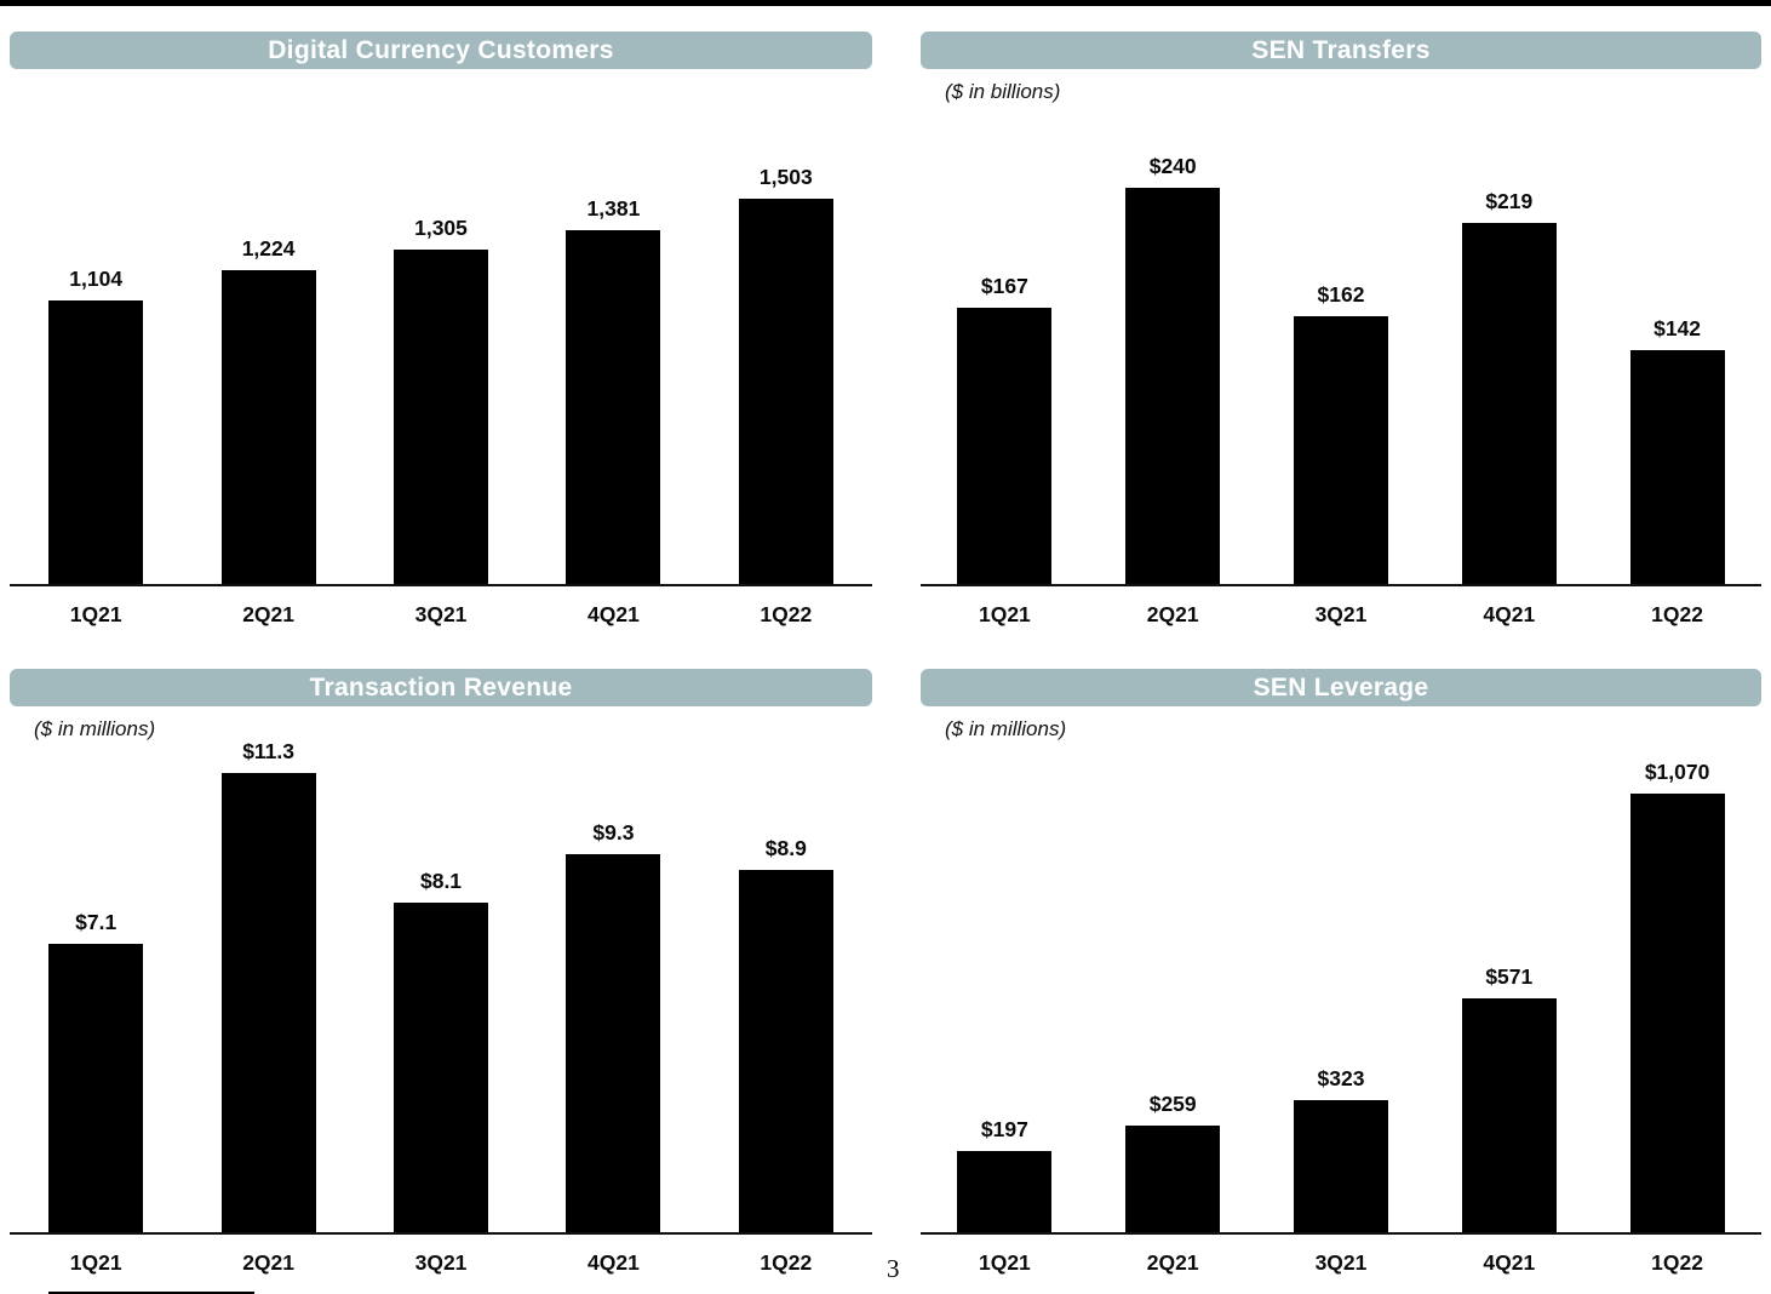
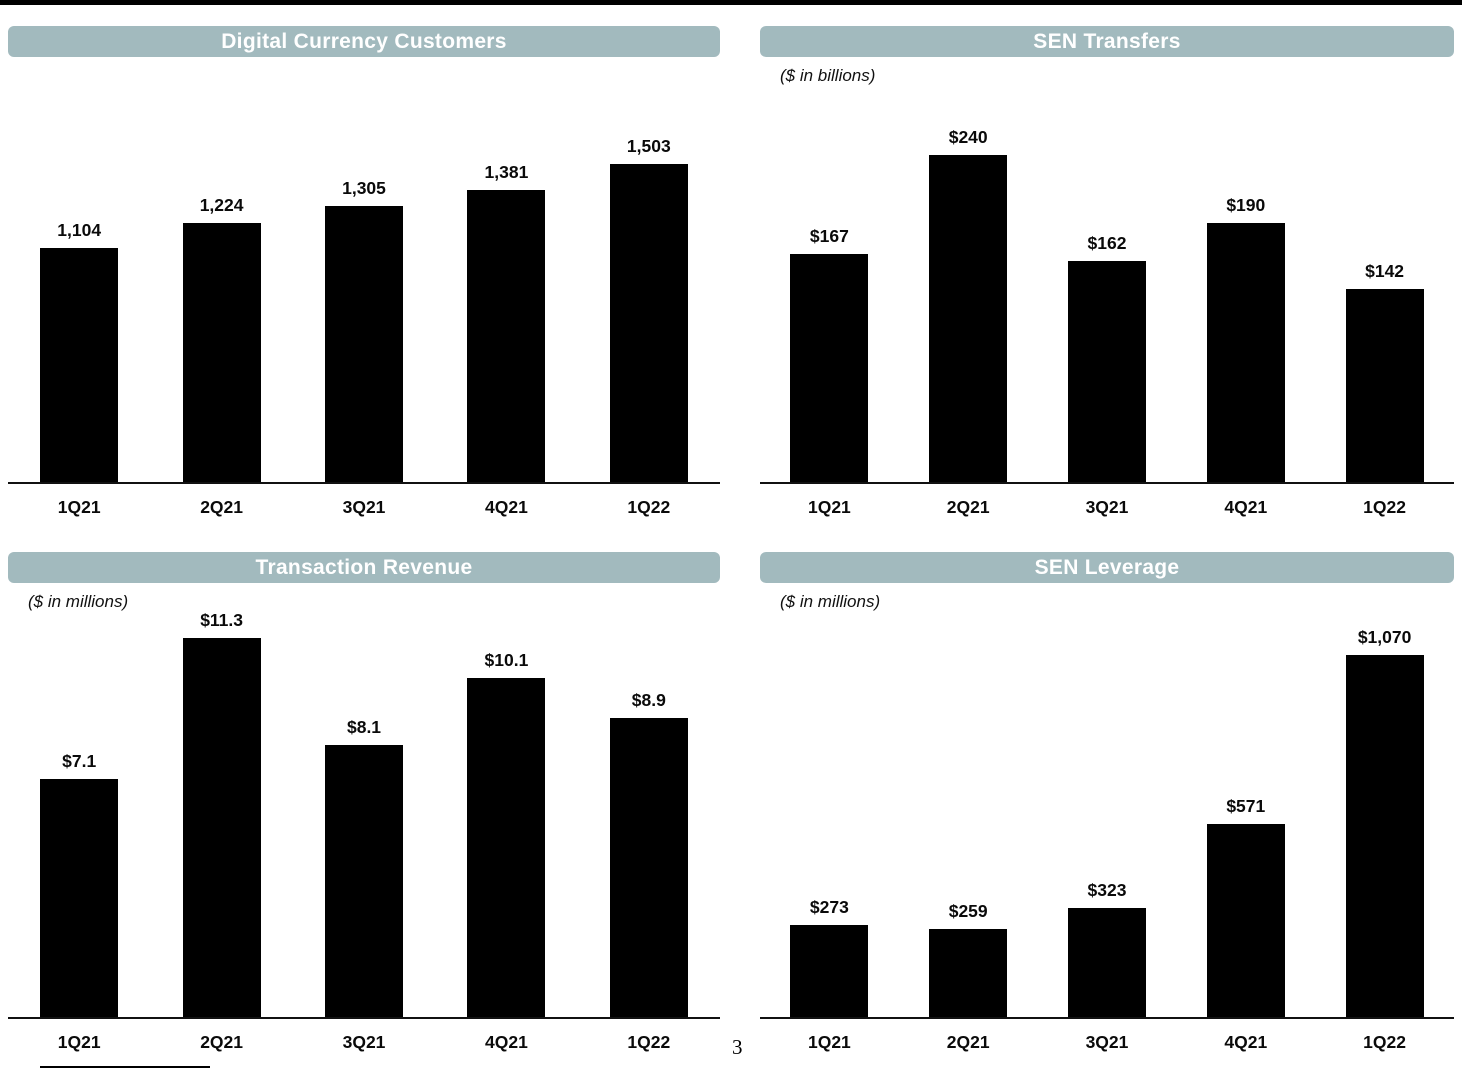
SEN Transfers/4Q21: $219 -> $190
Transaction Revenue/4Q21: $9.3 -> $10.1
SEN Leverage/1Q21: $197 -> $273
